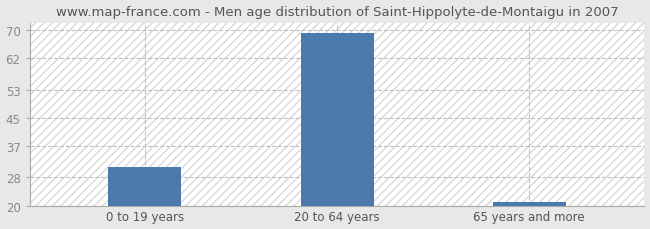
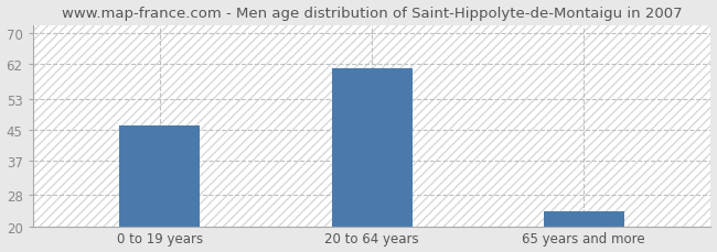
0 to 19 years: 31 -> 46
20 to 64 years: 69 -> 61
65 years and more: 21 -> 24
